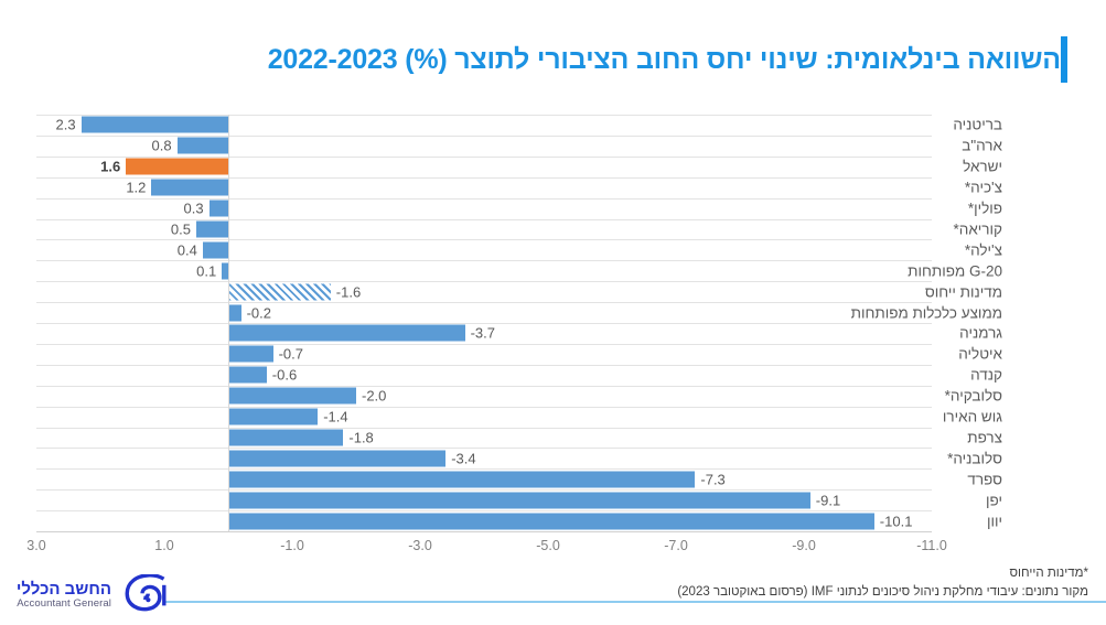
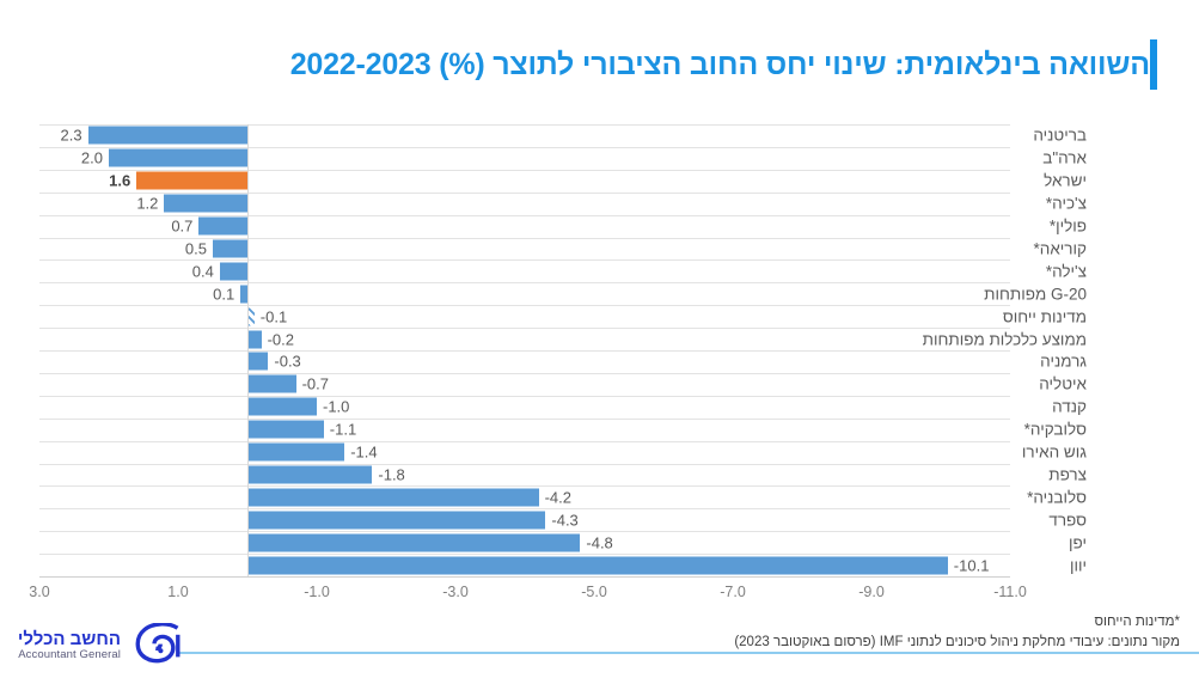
ארה"ב: 0.8 -> 2.0
פולין*: 0.3 -> 0.7
מדינות ייחוס: -1.6 -> -0.1
גרמניה: -3.7 -> -0.3
קנדה: -0.6 -> -1.0
סלובקיה*: -2.0 -> -1.1
סלובניה*: -3.4 -> -4.2
ספרד: -7.3 -> -4.3
יפן: -9.1 -> -4.8
